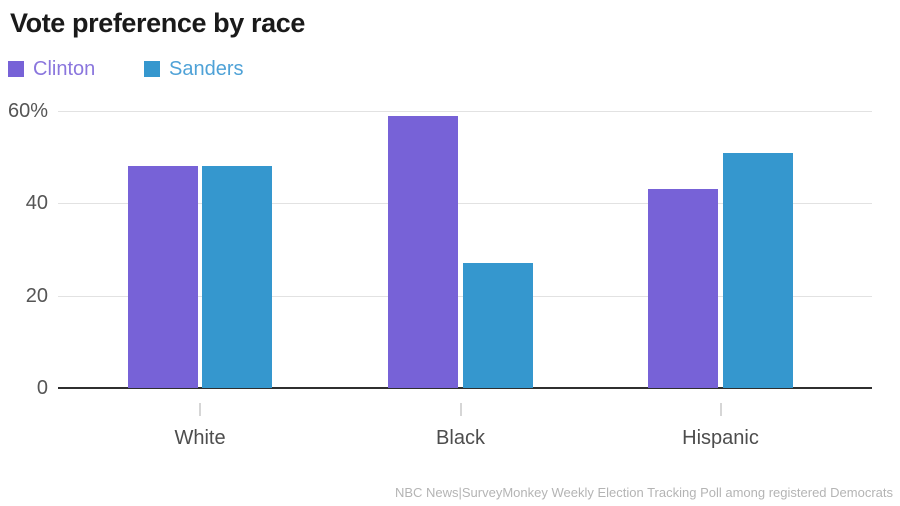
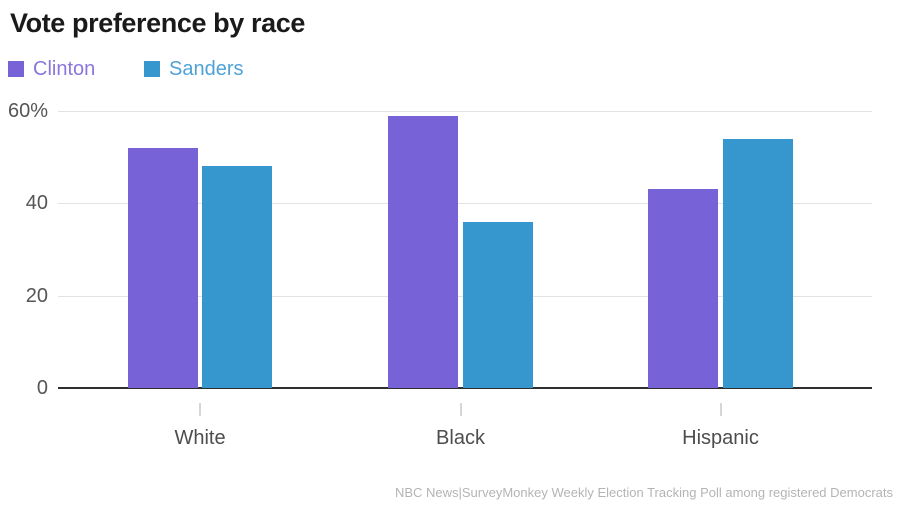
Clinton/White: 48% -> 52%
Sanders/Black: 27% -> 36%
Sanders/Hispanic: 51% -> 54%
